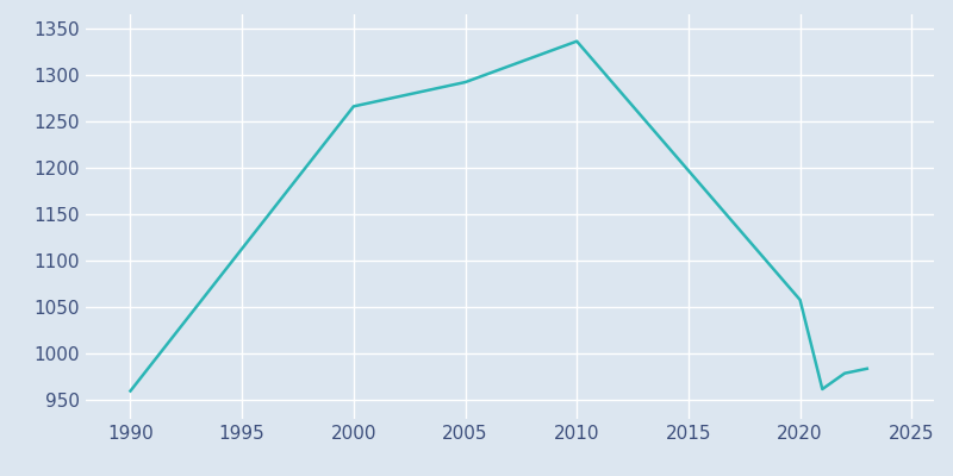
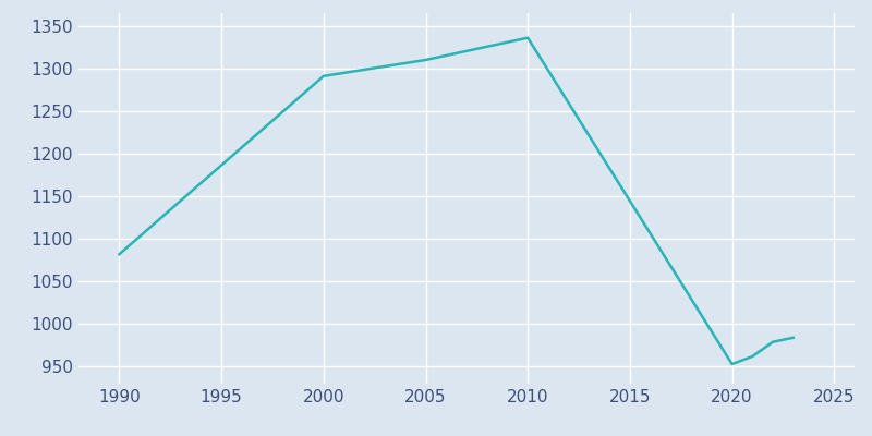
1990: 960 -> 1082
2000: 1266 -> 1291
2005: 1292 -> 1310
2020: 1058 -> 953
